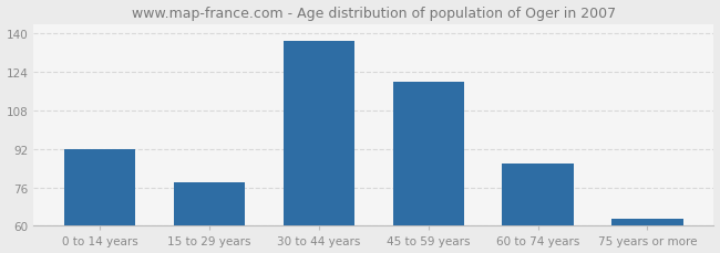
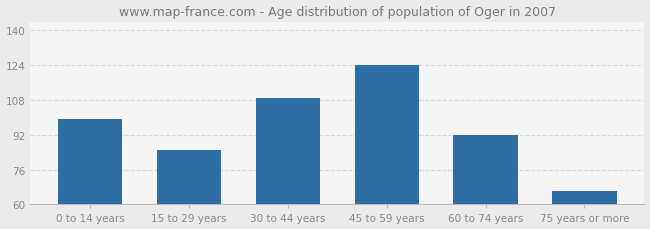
0 to 14 years: 92 -> 99
15 to 29 years: 78 -> 85
30 to 44 years: 137 -> 109
45 to 59 years: 120 -> 124
60 to 74 years: 86 -> 92
75 years or more: 63 -> 66
